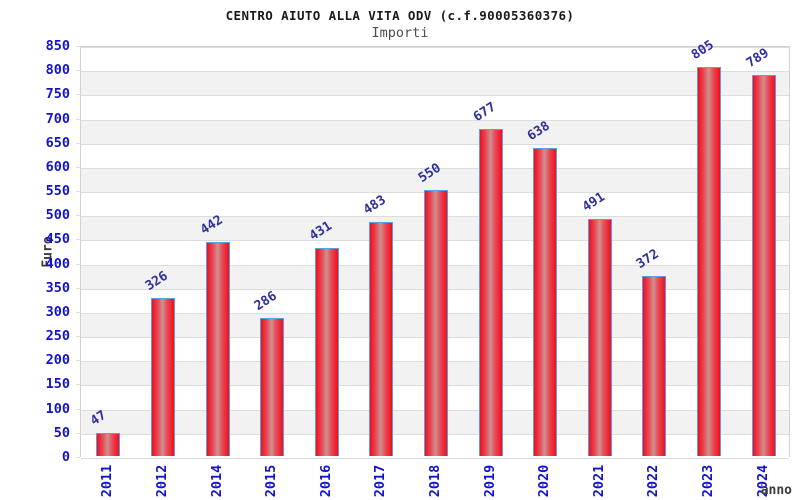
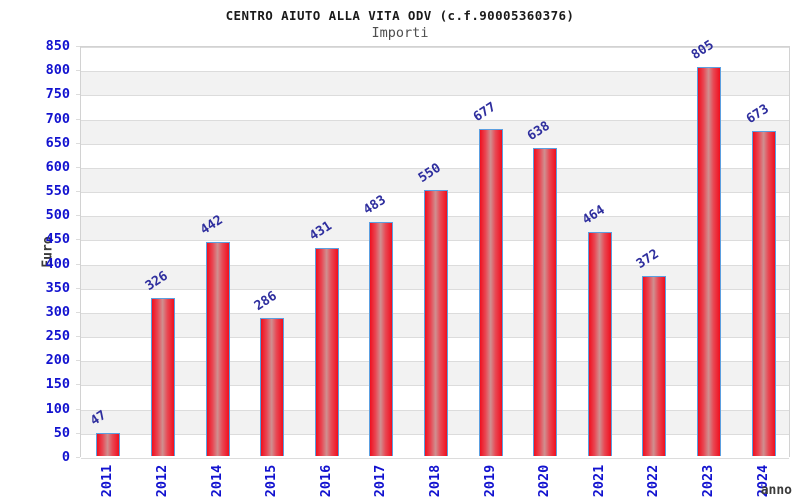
2021: 491 -> 464
2024: 789 -> 673
